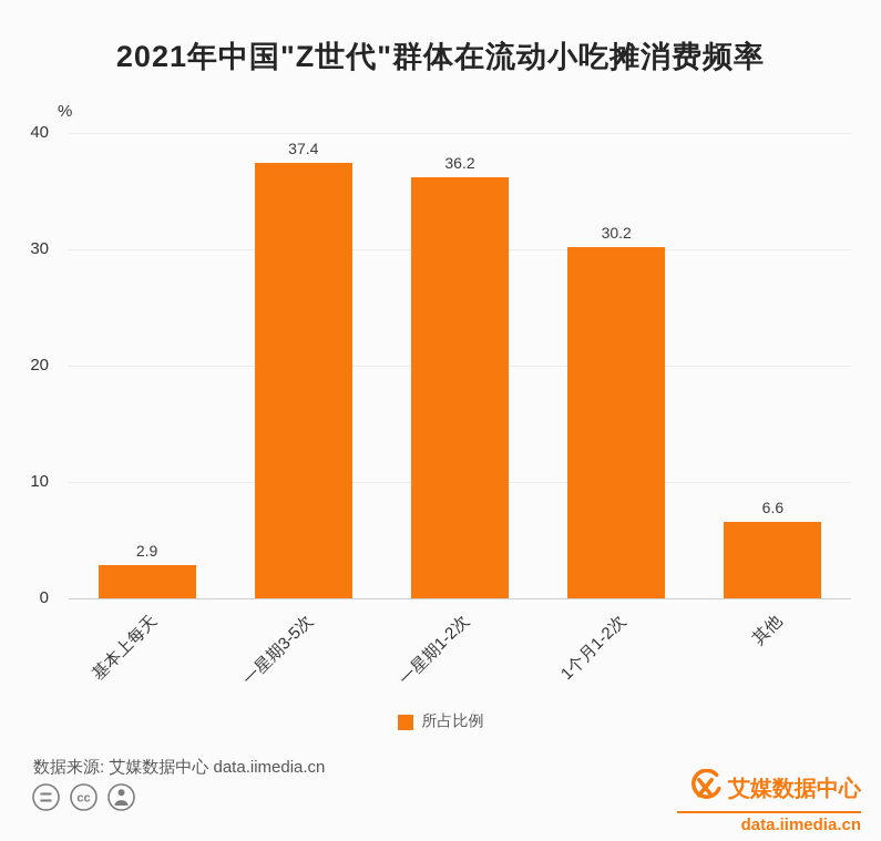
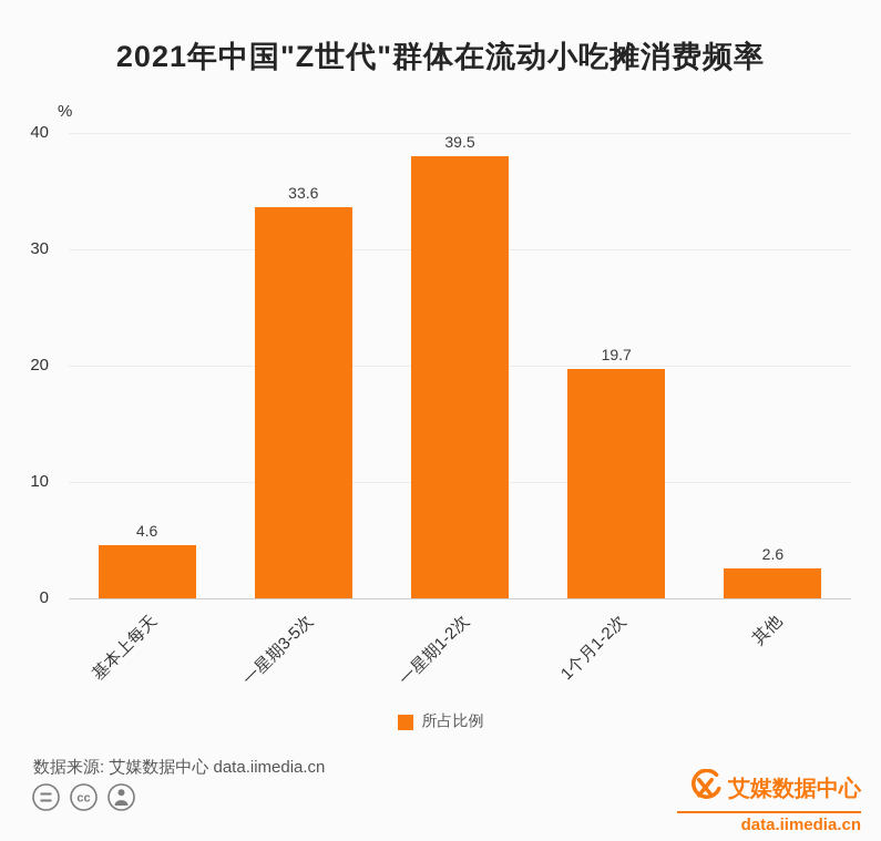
基本上每天: 2.9 -> 4.6
一星期3-5次: 37.4 -> 33.6
一星期1-2次: 36.2 -> 39.5
1个月1-2次: 30.2 -> 19.7
其他: 6.6 -> 2.6
